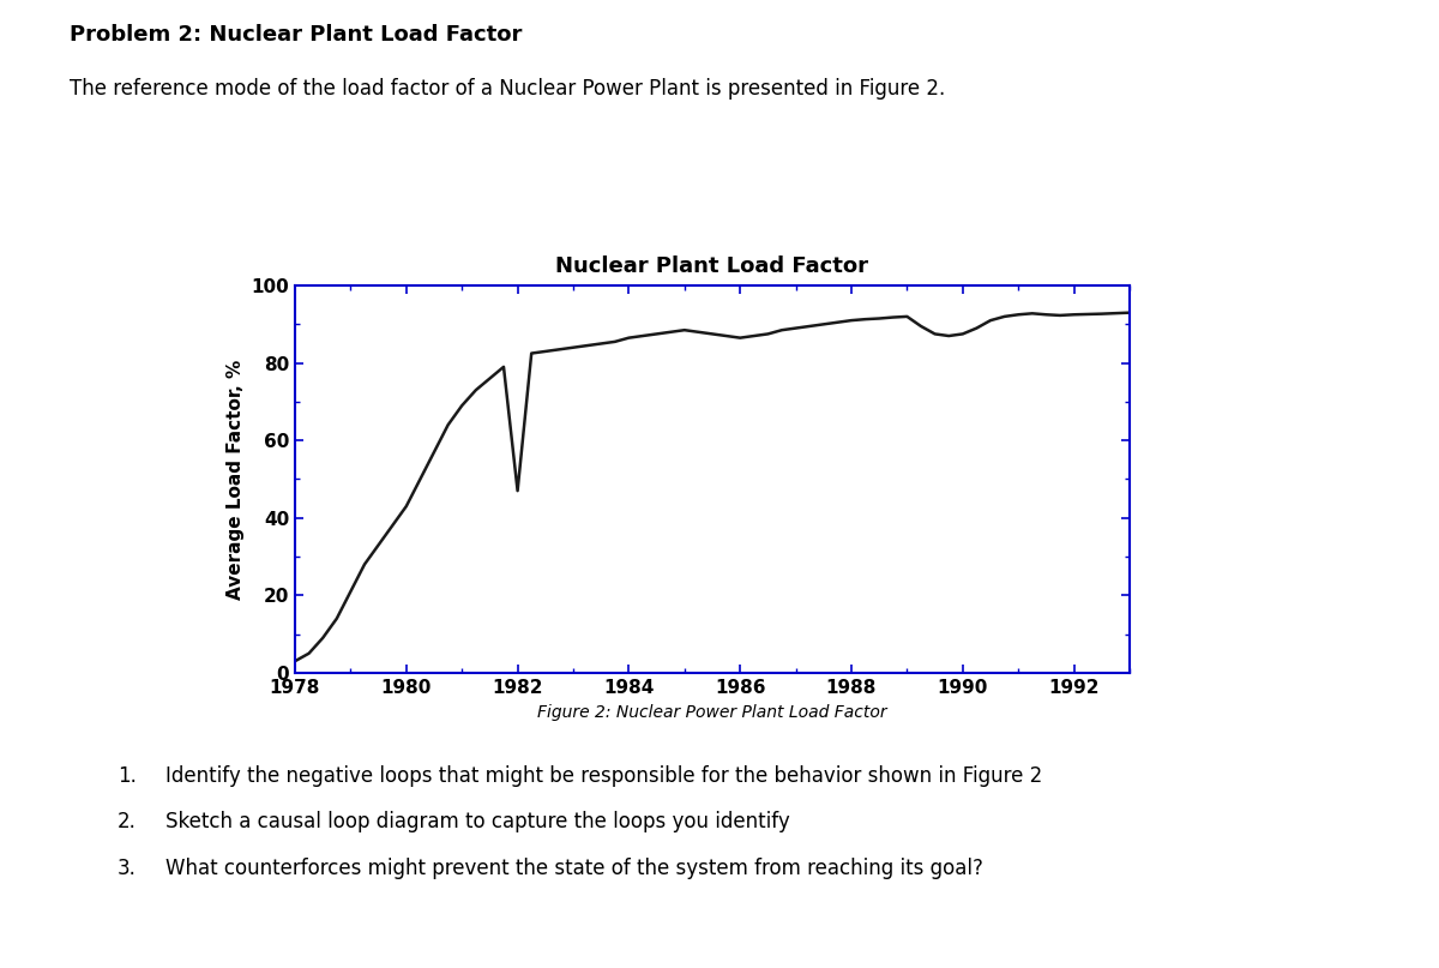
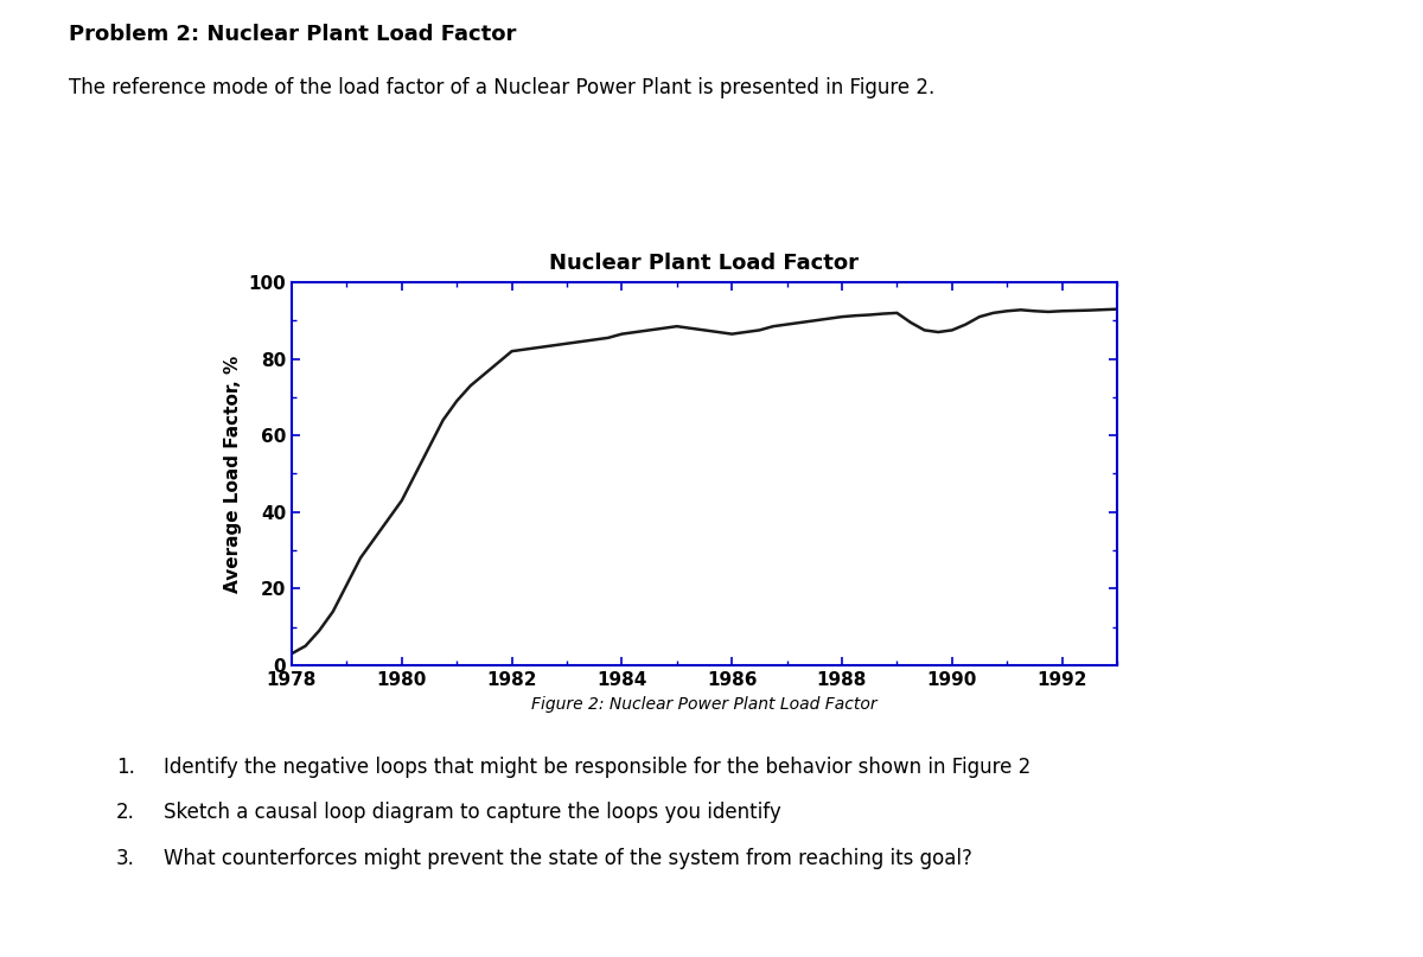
1982: 47.0 -> 82.0
